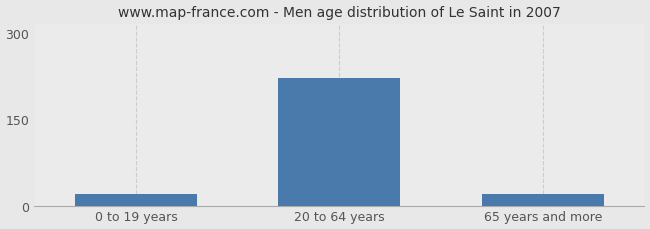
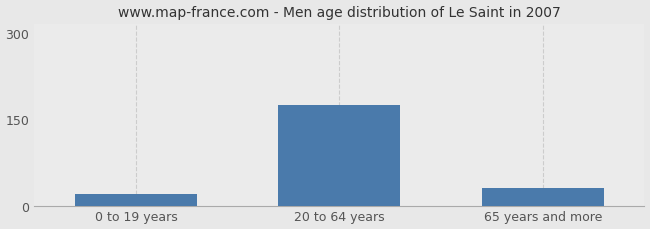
20 to 64 years: 222 -> 175
65 years and more: 20 -> 30
